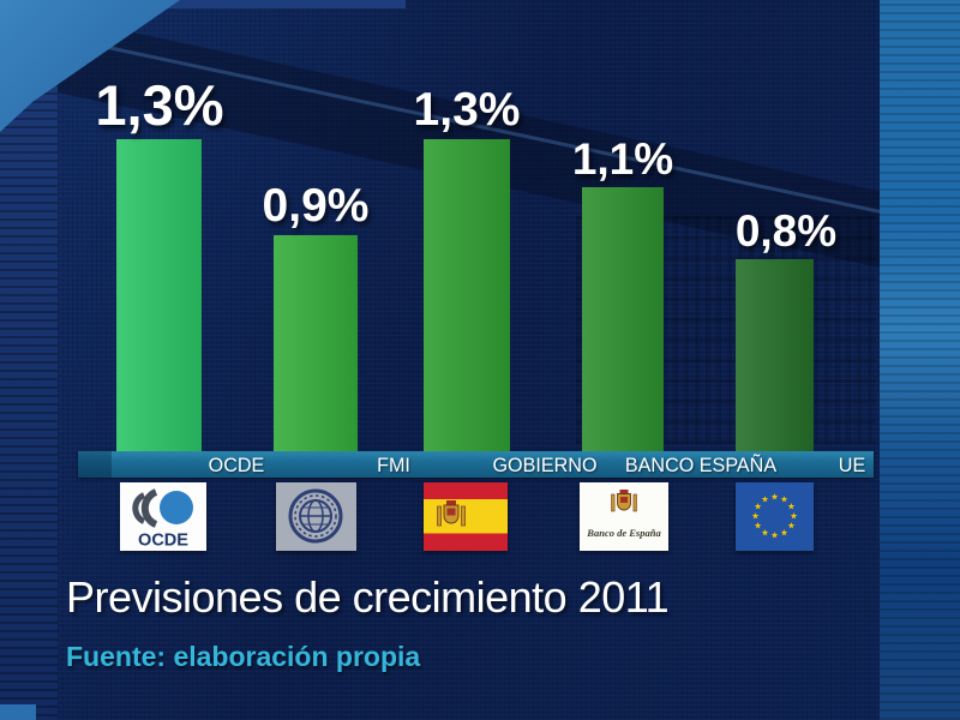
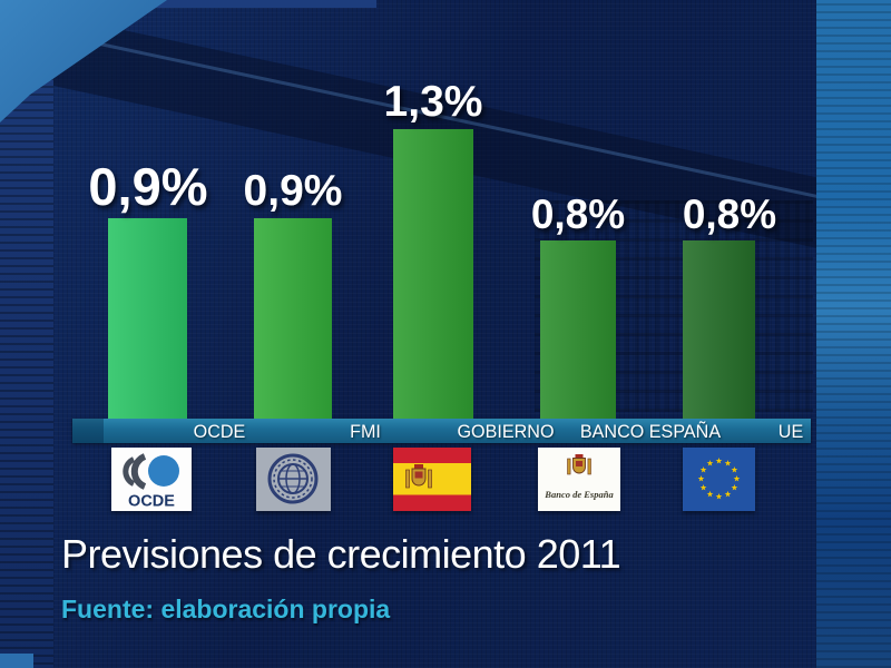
OCDE: 1,3% -> 0,9%
BANCO ESPAÑA: 1,1% -> 0,8%
